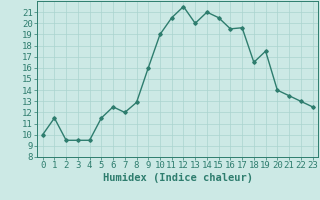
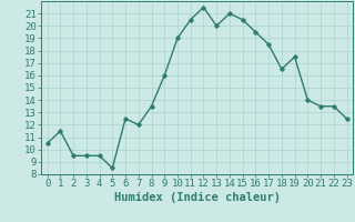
0: 10.0 -> 10.5
5: 11.5 -> 8.5
8: 12.9 -> 13.5
17: 19.6 -> 18.5
22: 13.0 -> 13.5
